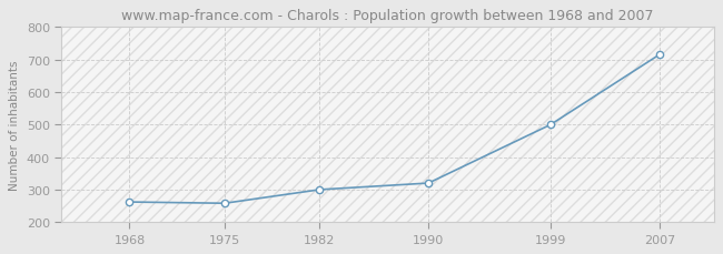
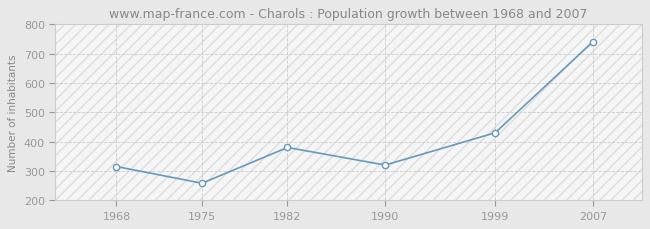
1968: 262 -> 315
1982: 300 -> 380
1999: 500 -> 430
2007: 715 -> 740
